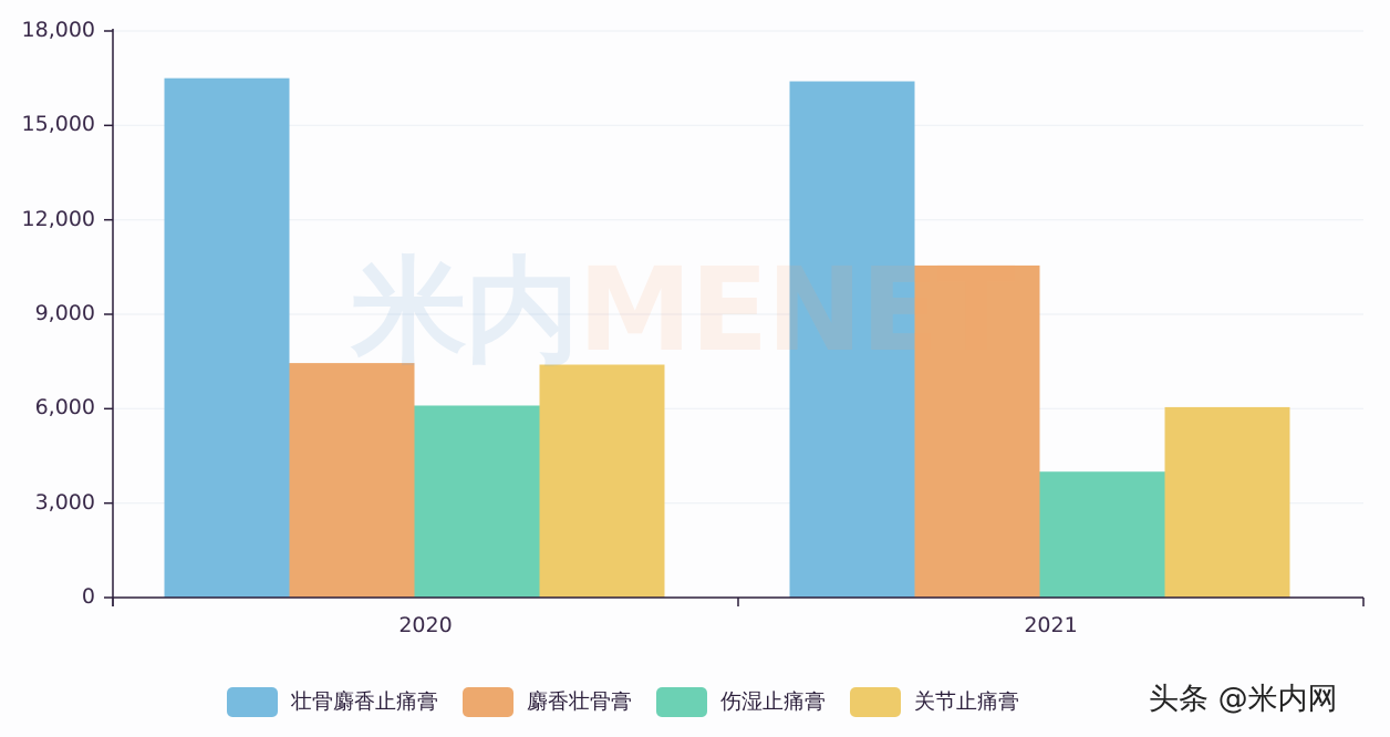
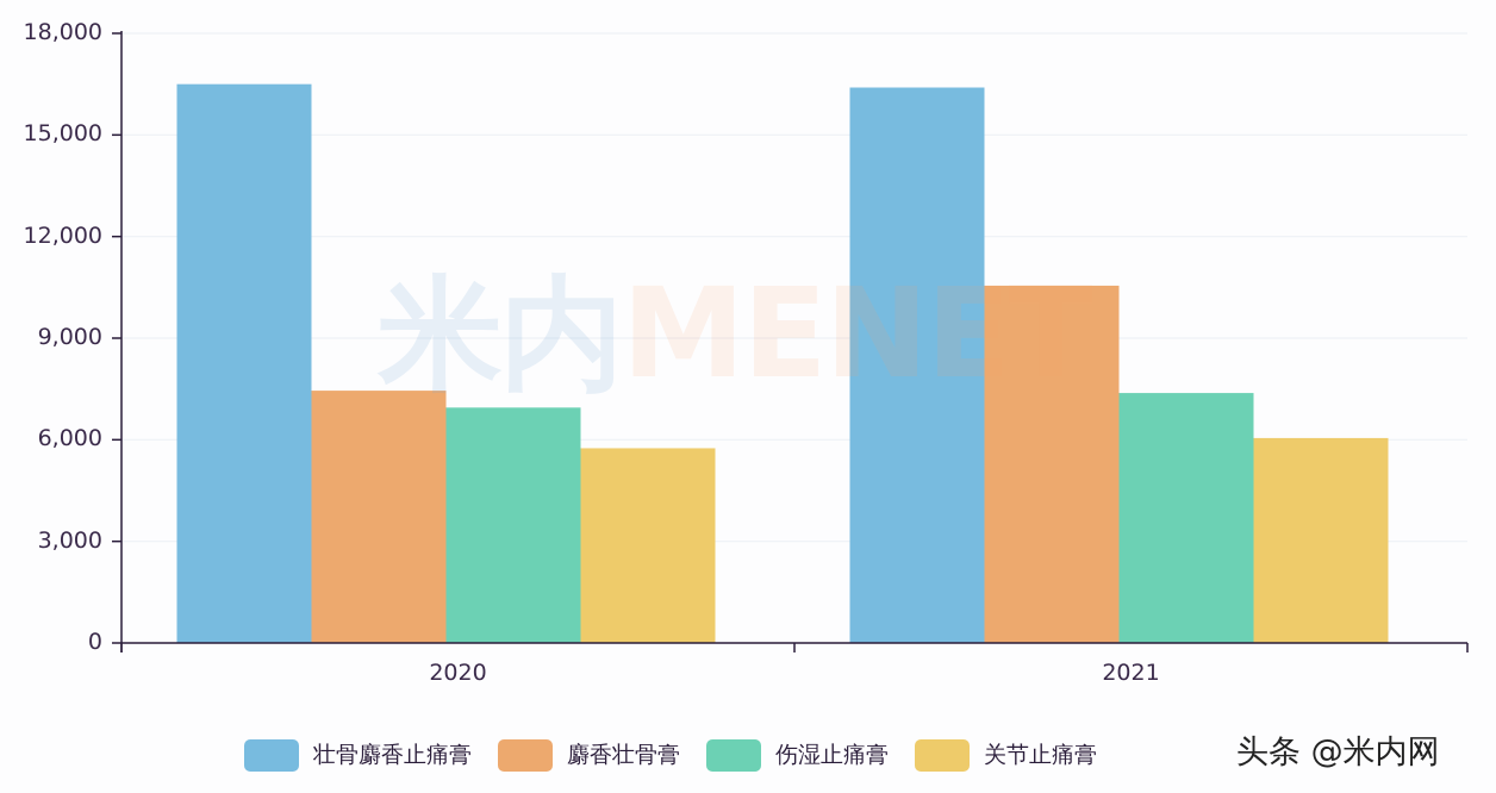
伤湿止痛膏/2020: 6100 -> 7000
关节止痛膏/2020: 7400 -> 5800
伤湿止痛膏/2021: 4000 -> 7400
